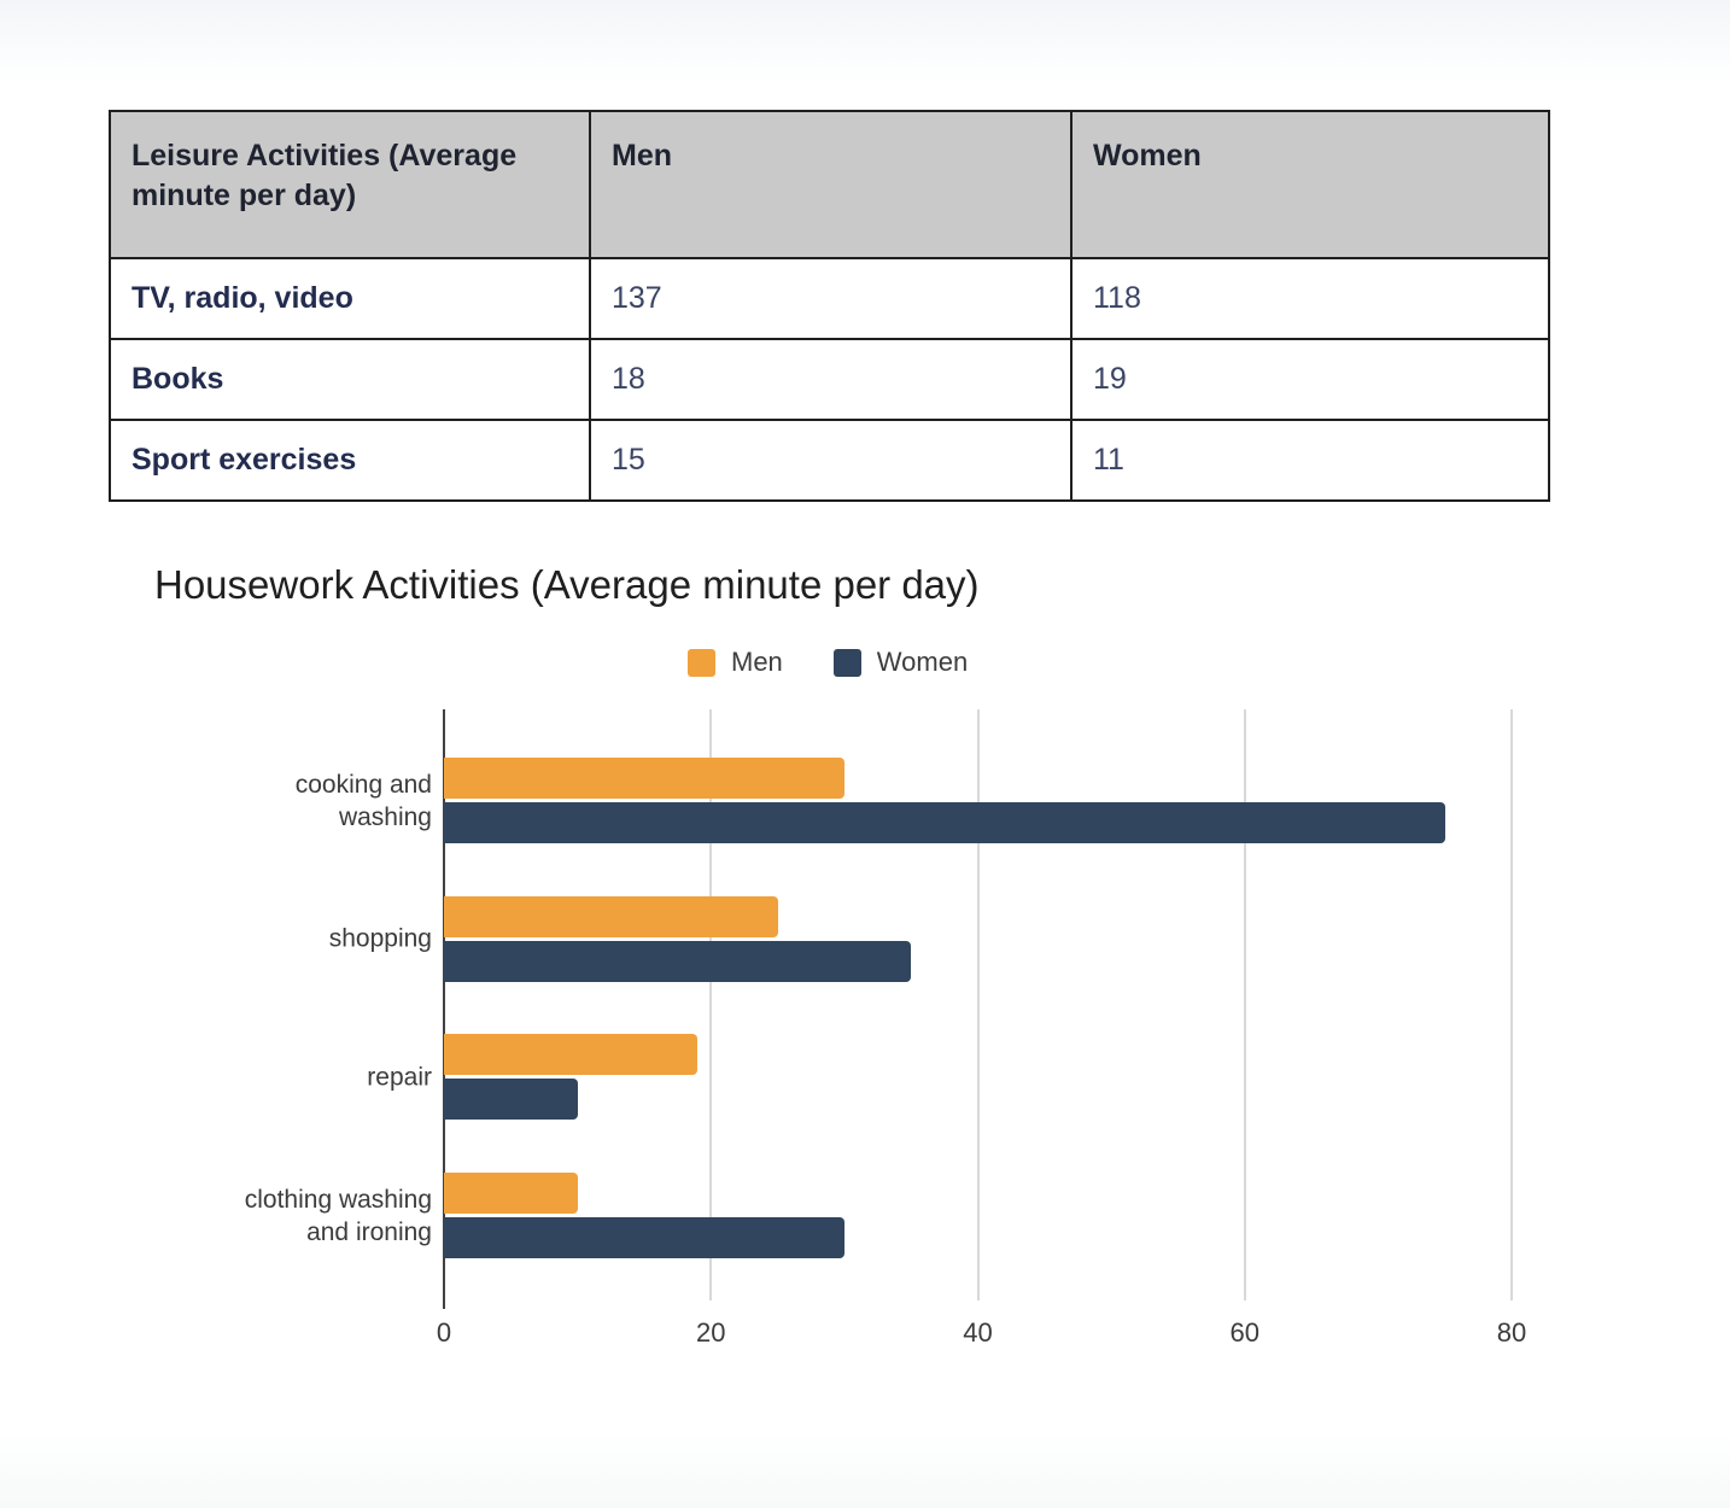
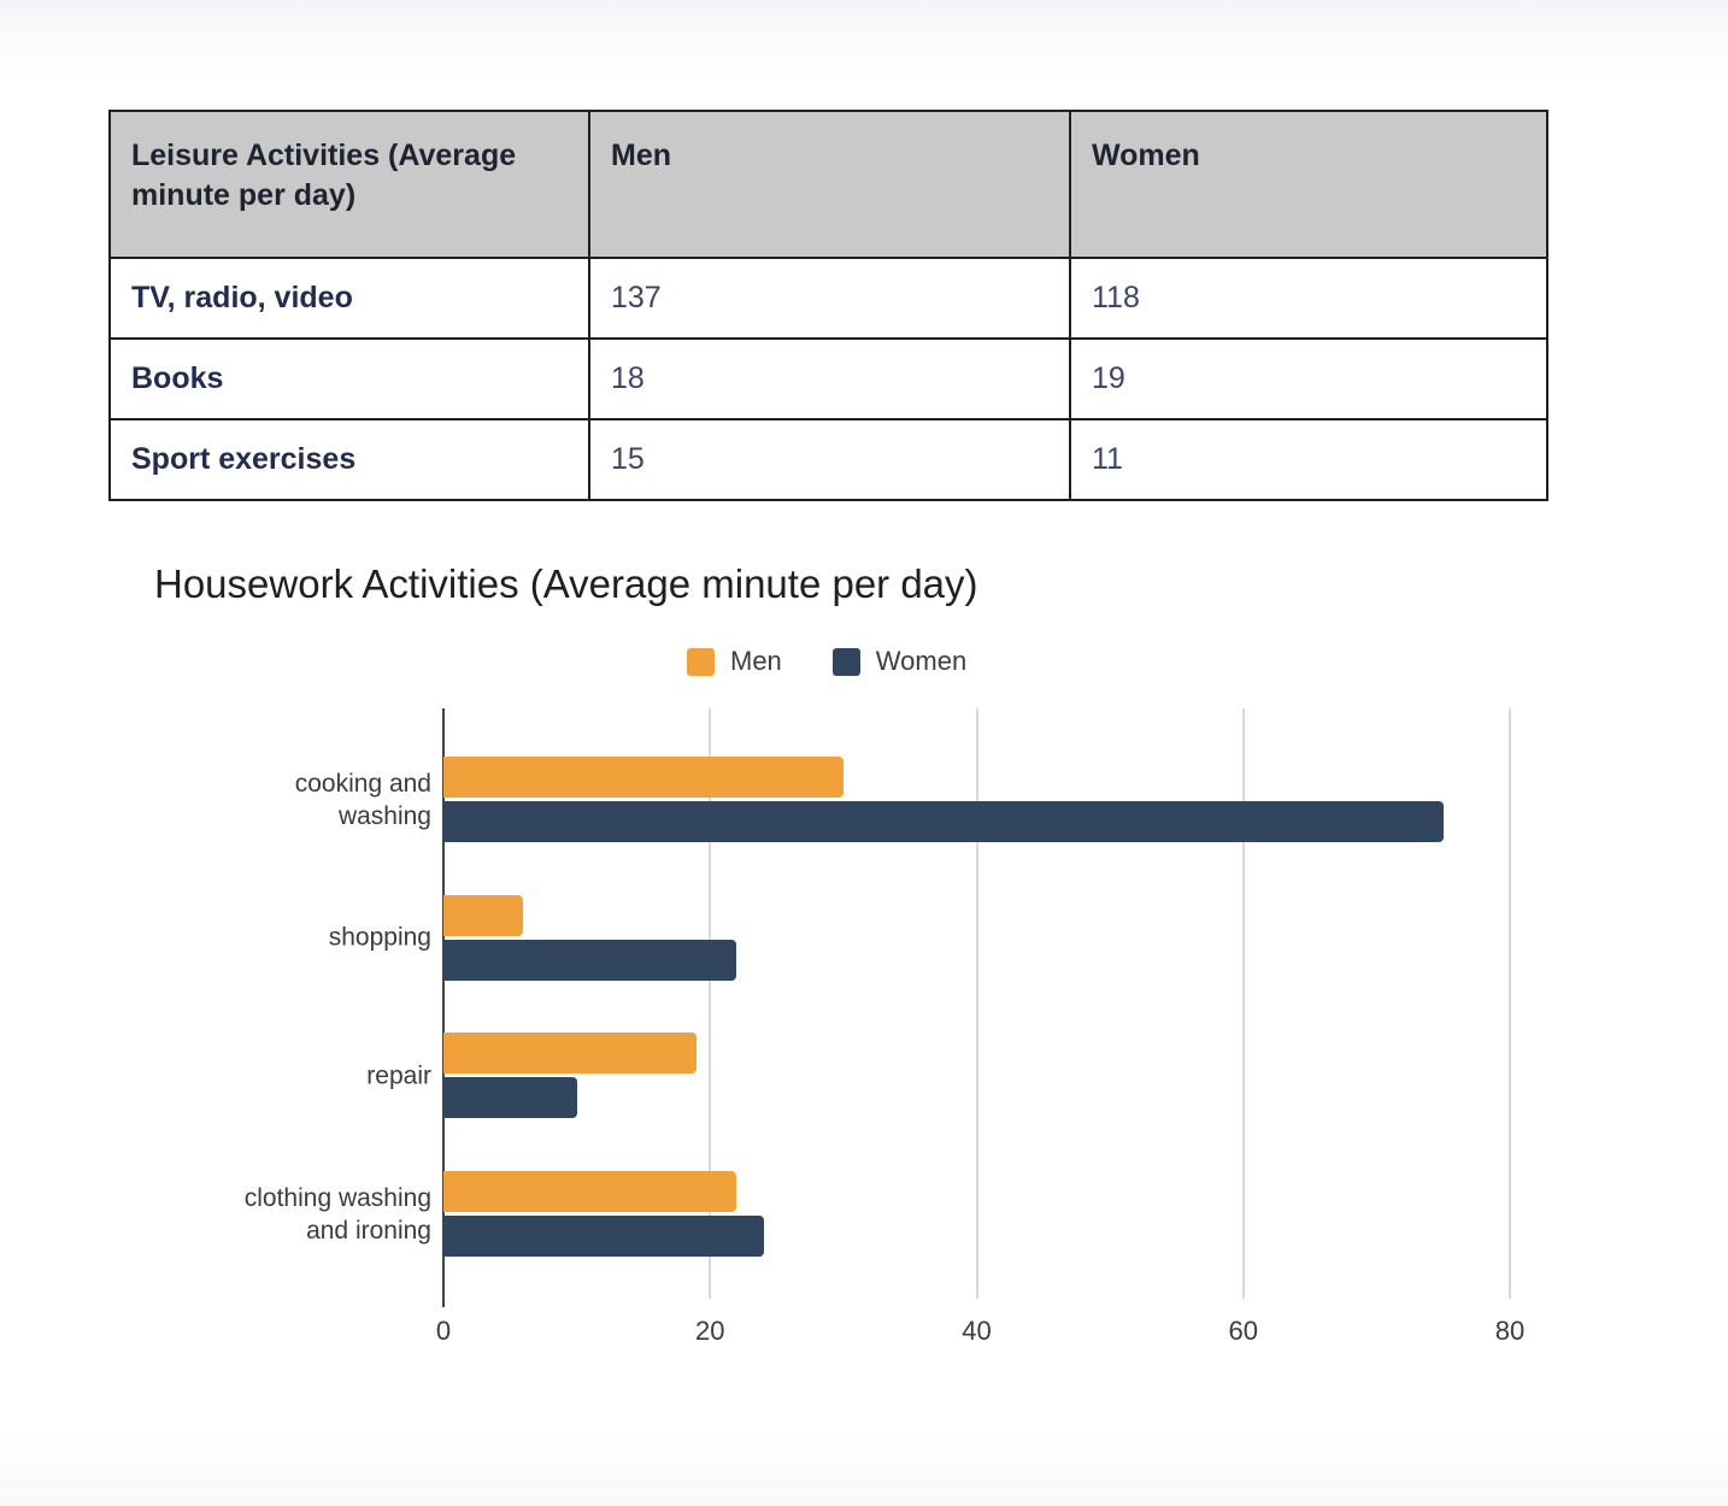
Men/shopping: 25 -> 6
Women/shopping: 35 -> 22
Men/clothing washing and ironing: 10 -> 22
Women/clothing washing and ironing: 30 -> 24
